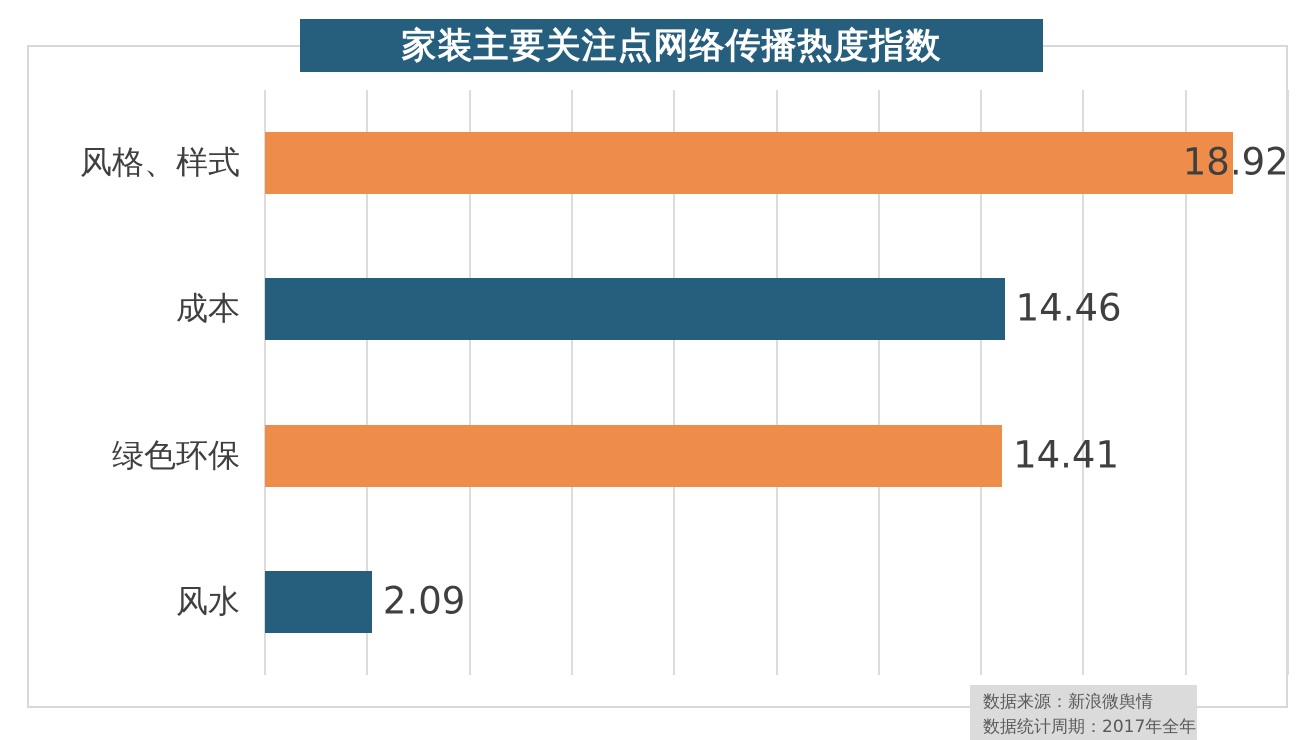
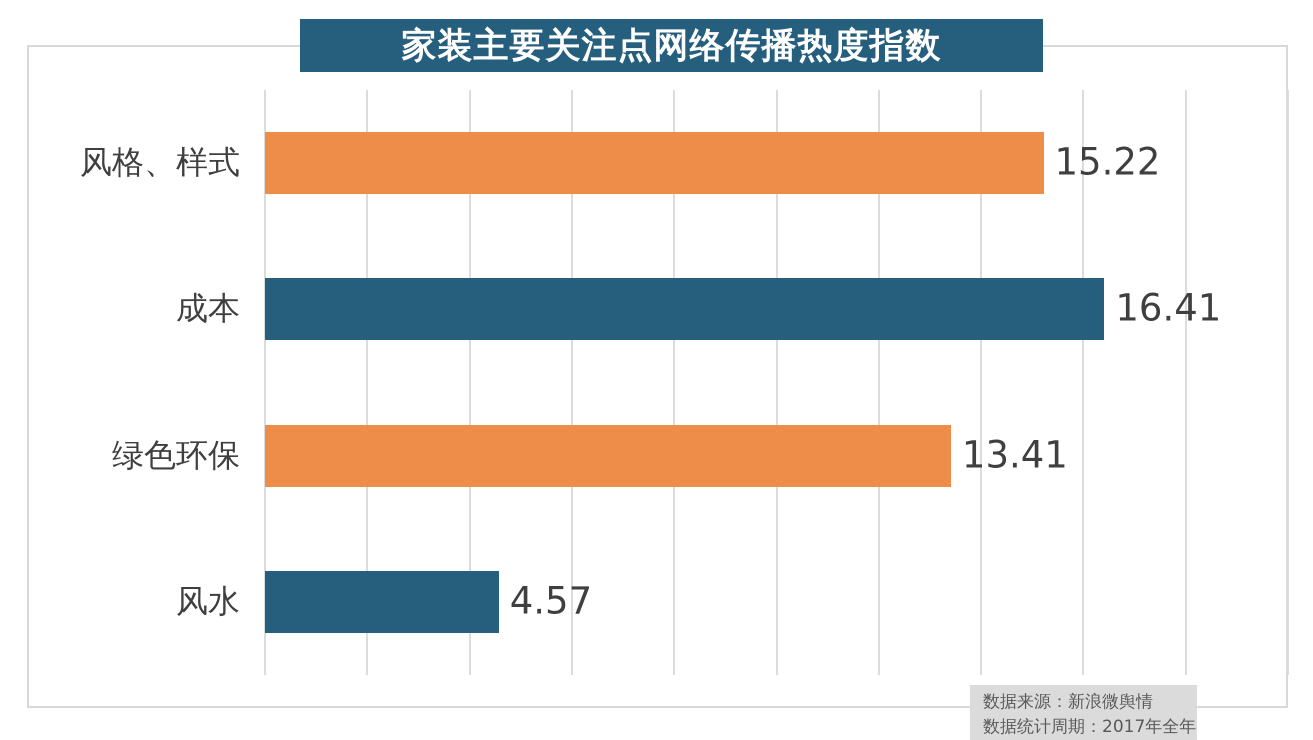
风格、样式: 18.92 -> 15.22
成本: 14.46 -> 16.41
绿色环保: 14.41 -> 13.41
风水: 2.09 -> 4.57
